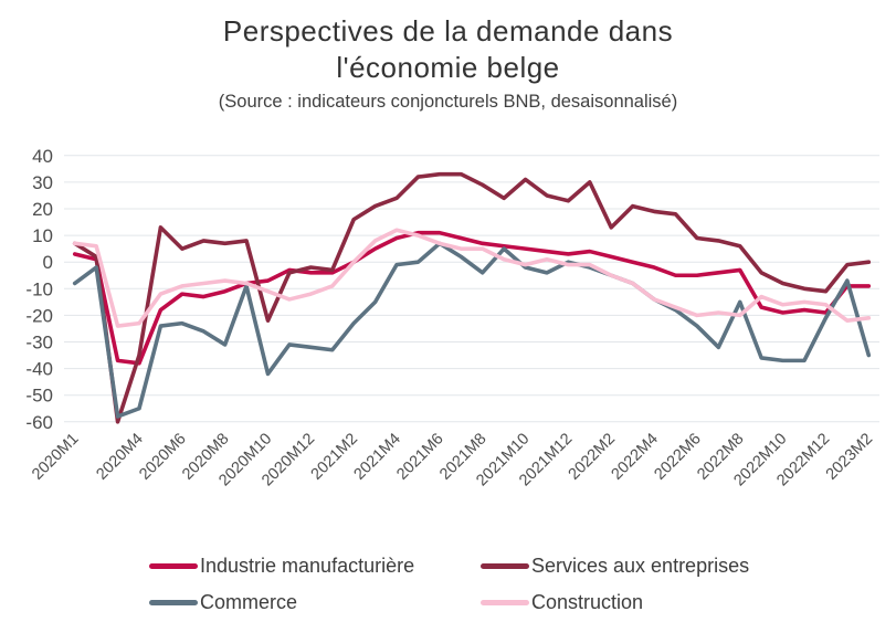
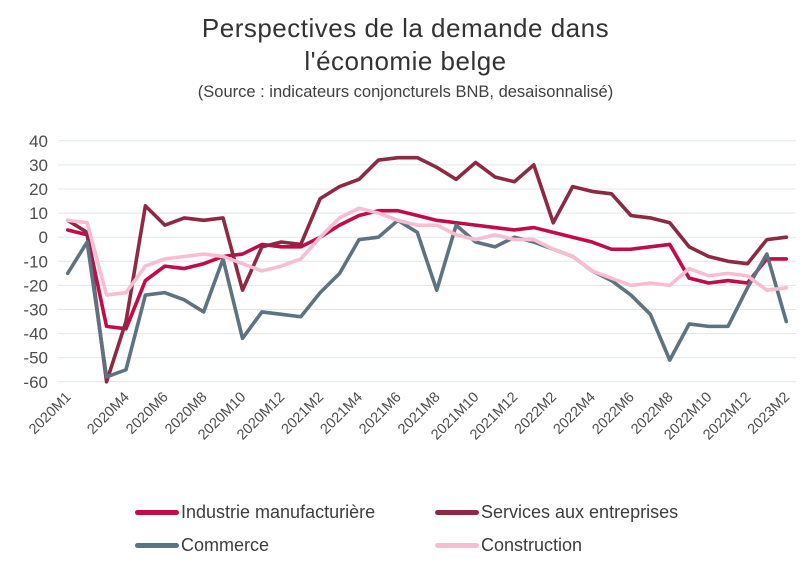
Commerce/2020M1: -8 -> -15
Commerce/2021M8: -4 -> -22
Services aux entreprises/2022M2: 13 -> 6
Commerce/2022M8: -15 -> -51
